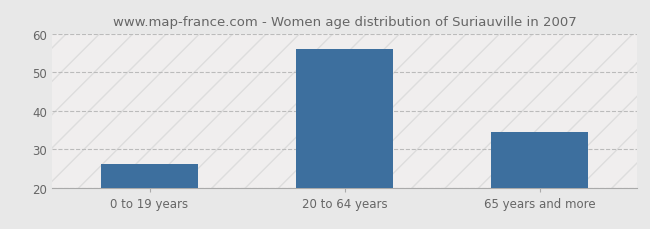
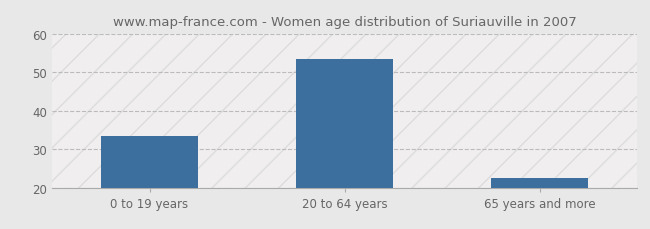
0 to 19 years: 26.0 -> 33.5
20 to 64 years: 56.0 -> 53.5
65 years and more: 34.5 -> 22.5
